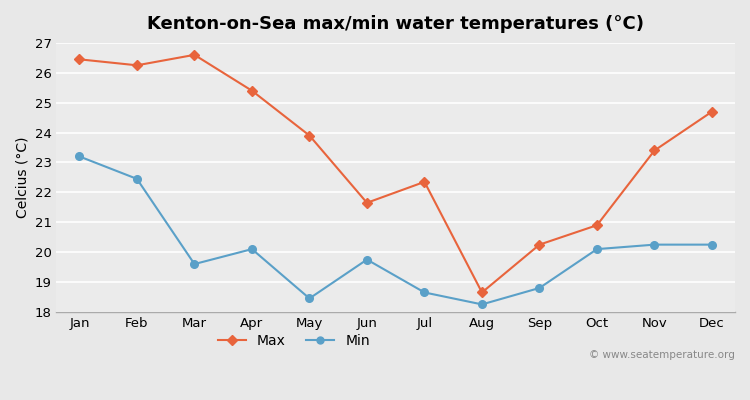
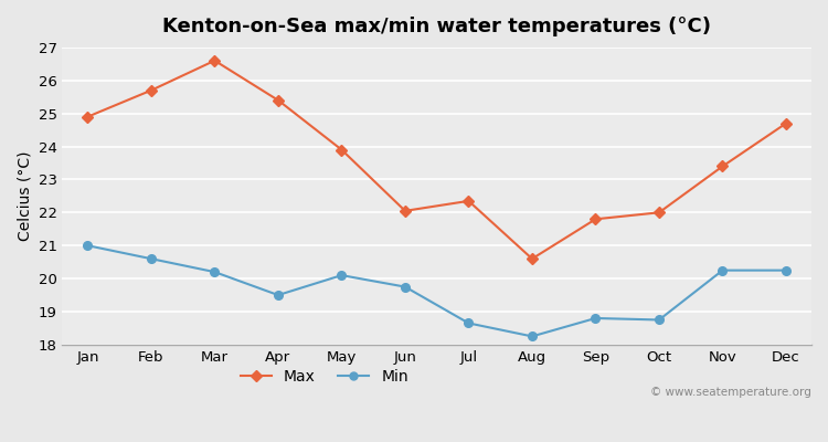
Max/Jan: 26.45 -> 24.90
Min/Jan: 23.20 -> 21.00
Max/Feb: 26.25 -> 25.70
Min/Feb: 22.45 -> 20.60
Min/Mar: 19.60 -> 20.20
Min/Apr: 20.10 -> 19.50
Min/May: 18.45 -> 20.10
Max/Jun: 21.65 -> 22.05
Max/Aug: 18.65 -> 20.60
Max/Sep: 20.25 -> 21.80
Max/Oct: 20.90 -> 22.00
Min/Oct: 20.10 -> 18.75
